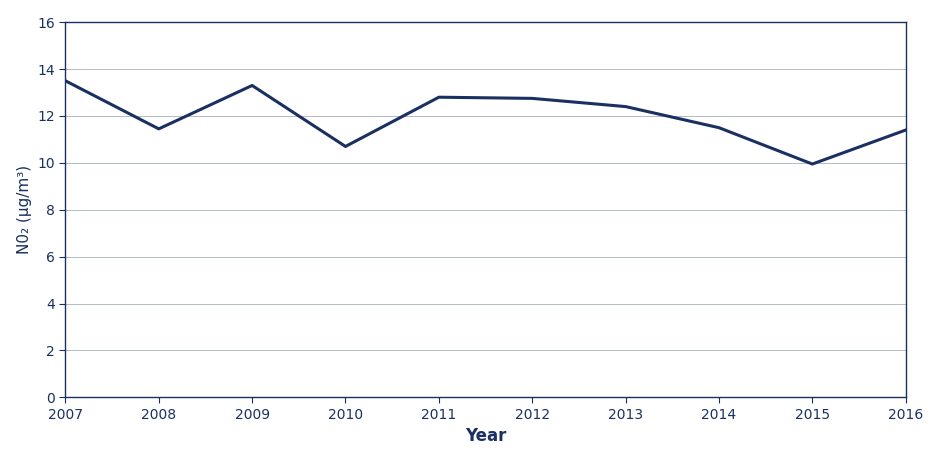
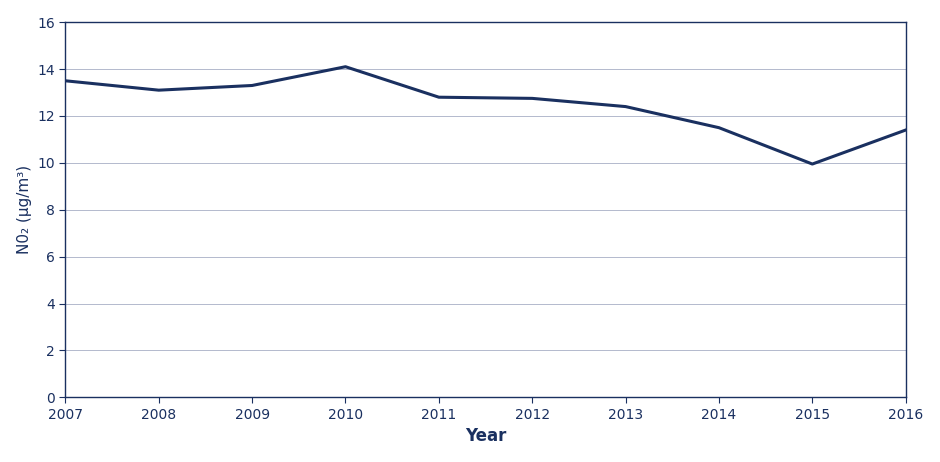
2008: 11.45 -> 13.10
2010: 10.70 -> 14.10
